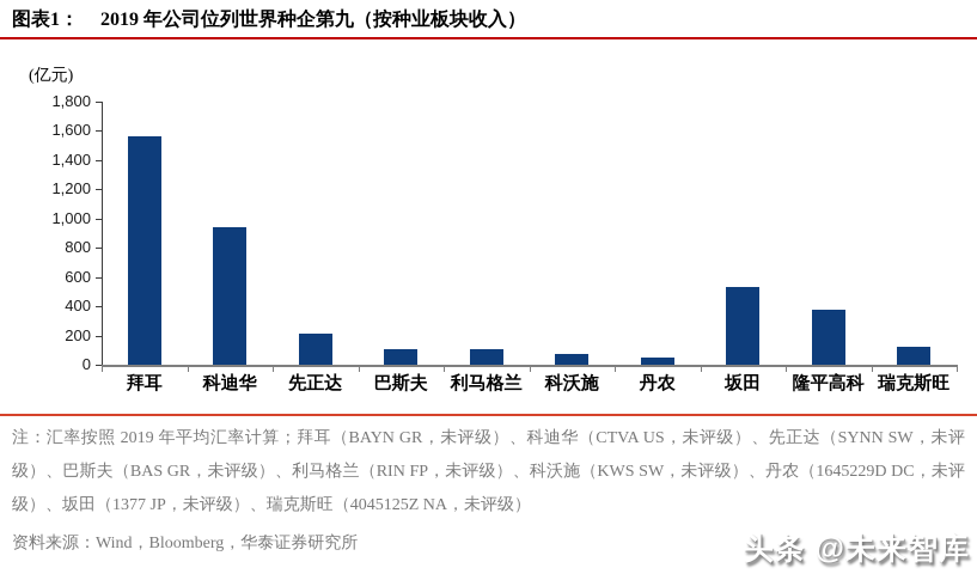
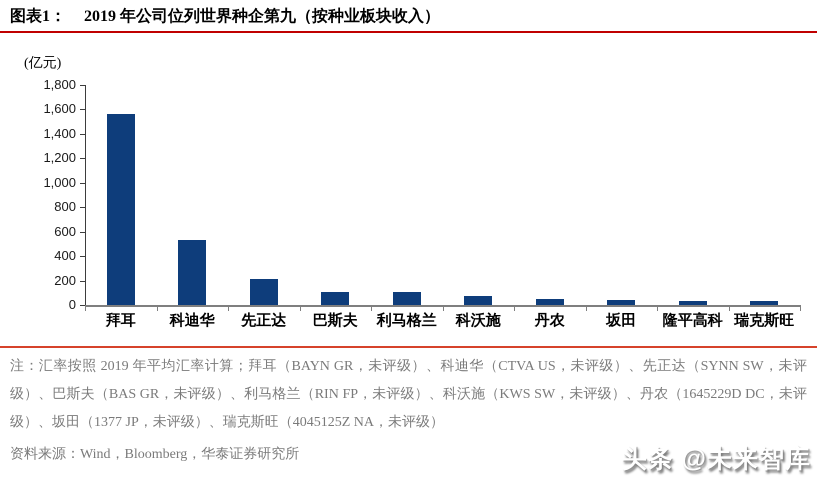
科迪华: 940 -> 530
坂田: 530 -> 40
隆平高科: 380 -> 40
瑞克斯旺: 120 -> 30
